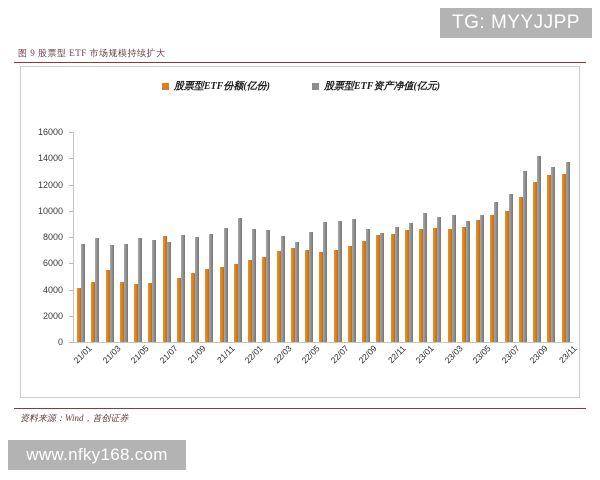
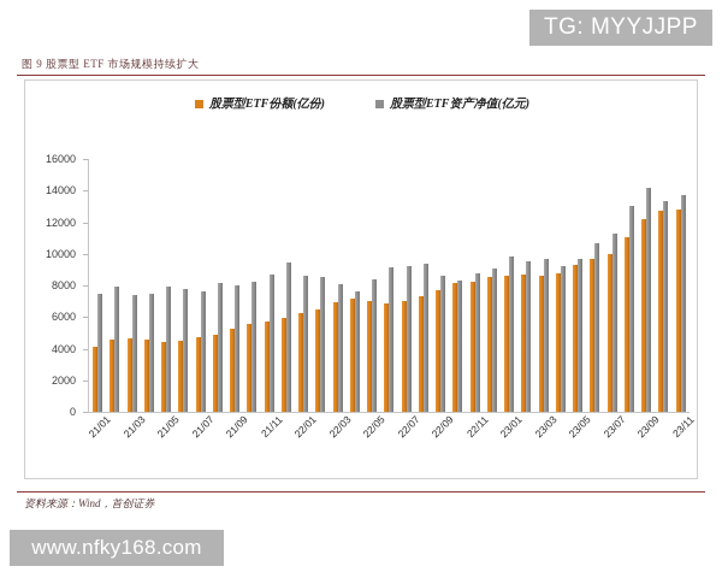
股票型ETF份额(亿份)/21/03: 5500 -> 4600
股票型ETF份额(亿份)/21/07: 8100 -> 4800
